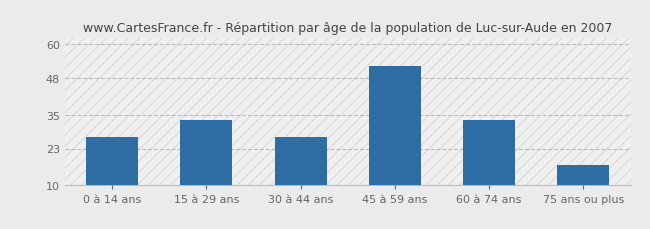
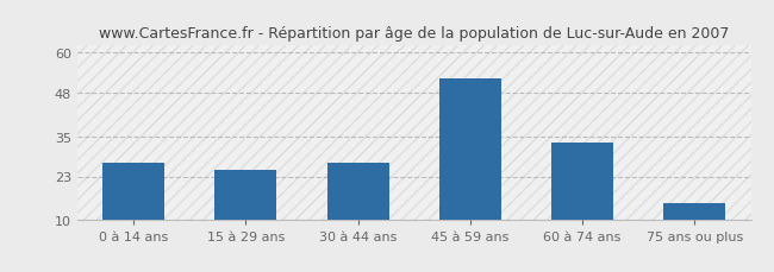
15 à 29 ans: 33 -> 25
75 ans ou plus: 17 -> 15
